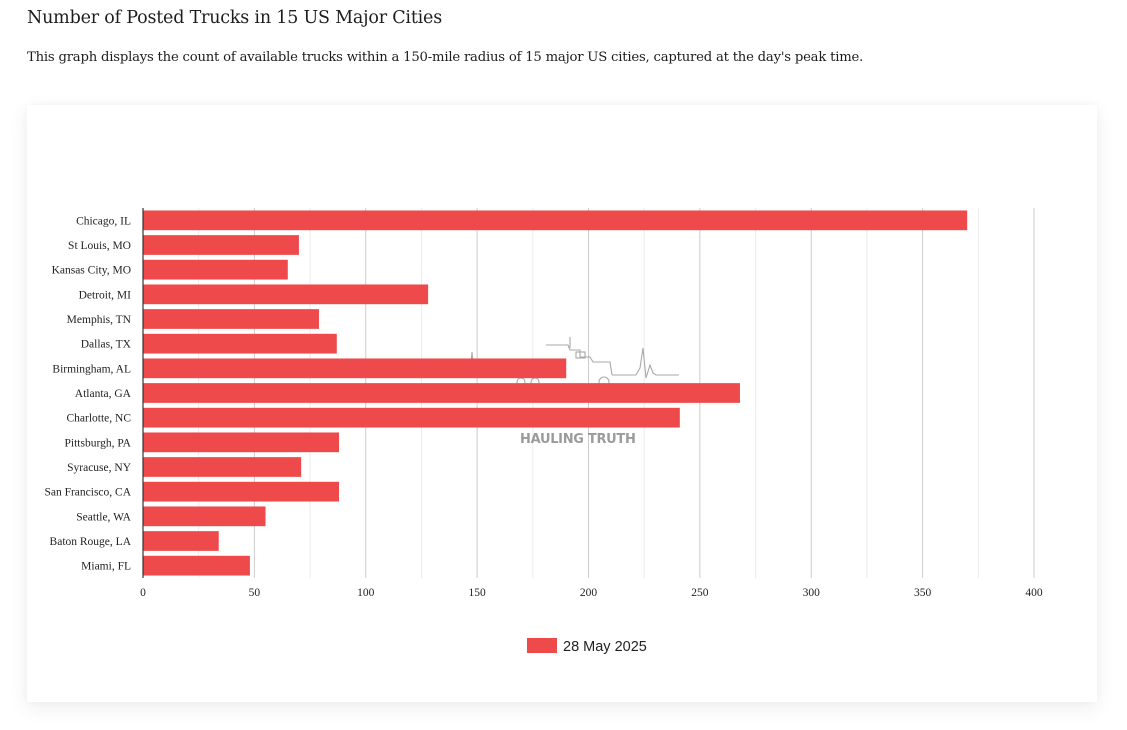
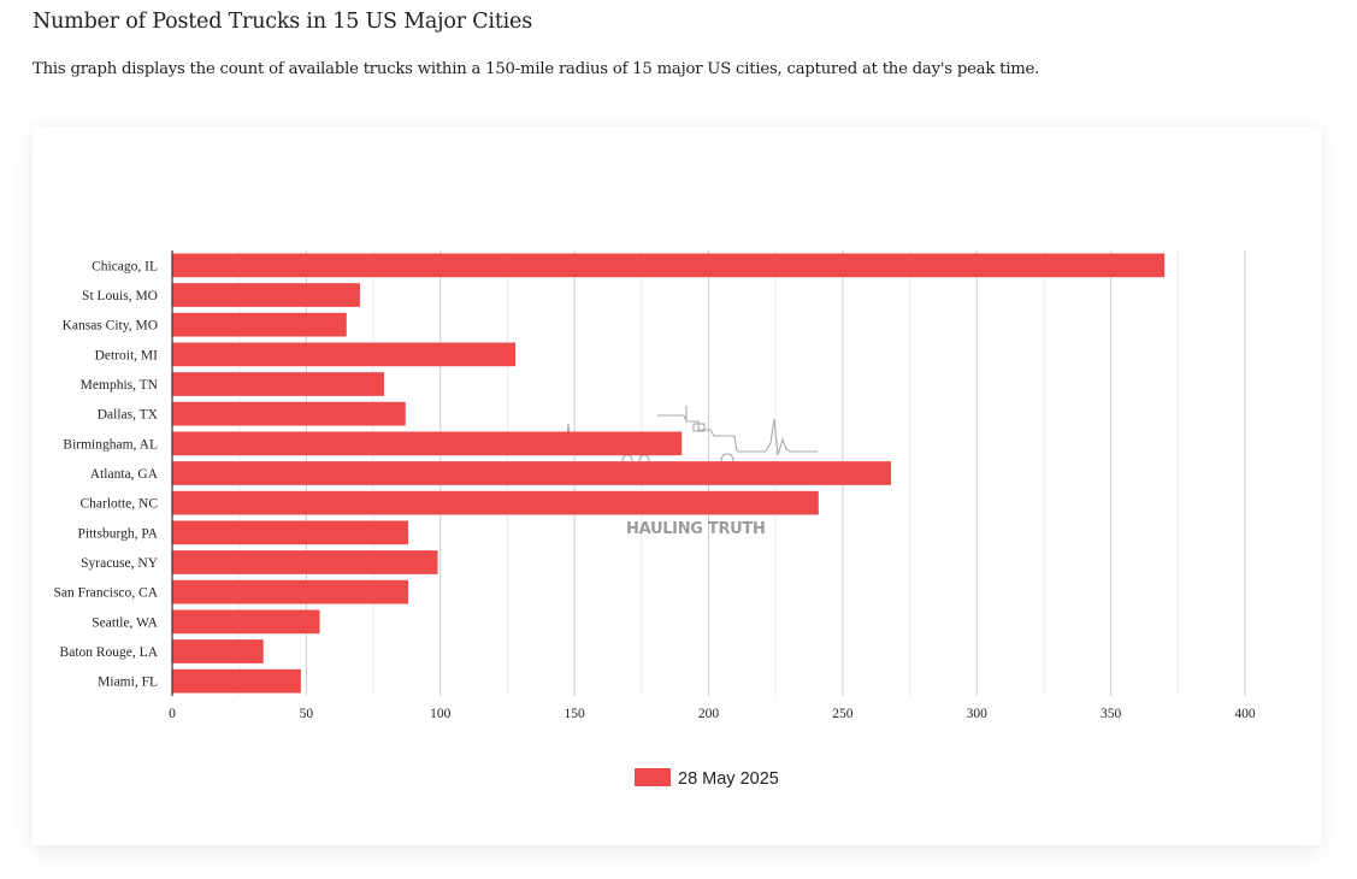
Syracuse, NY: 71 -> 99
